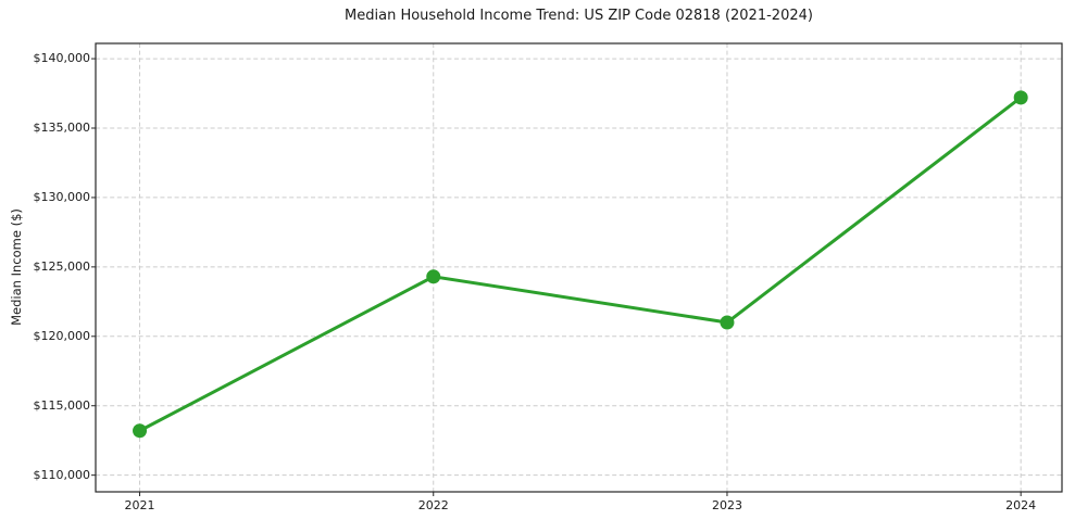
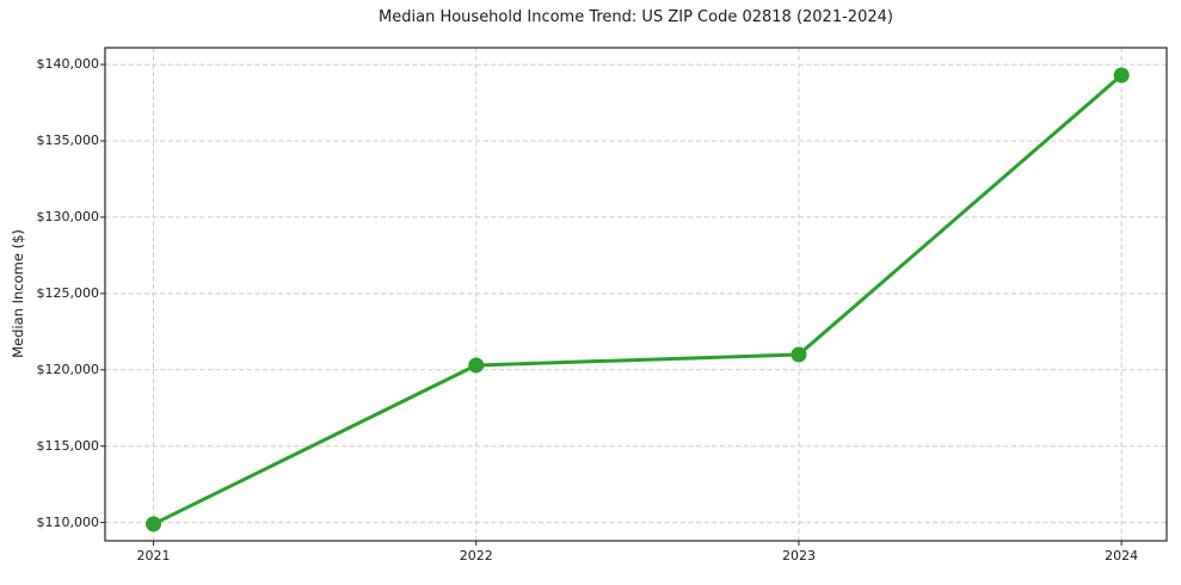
2021: $113200 -> $109900
2022: $124300 -> $120300
2024: $137200 -> $139300
